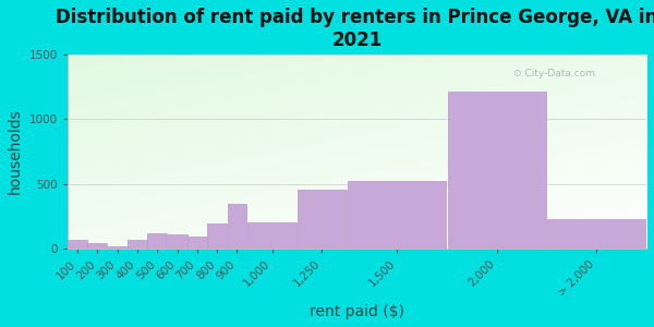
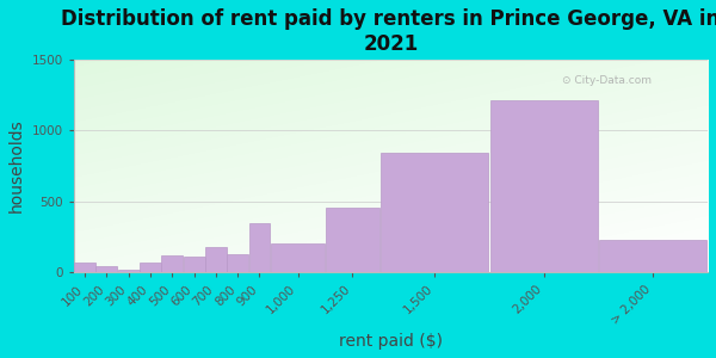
700: 90 -> 180
800: 200 -> 130
1,500: 520 -> 840
